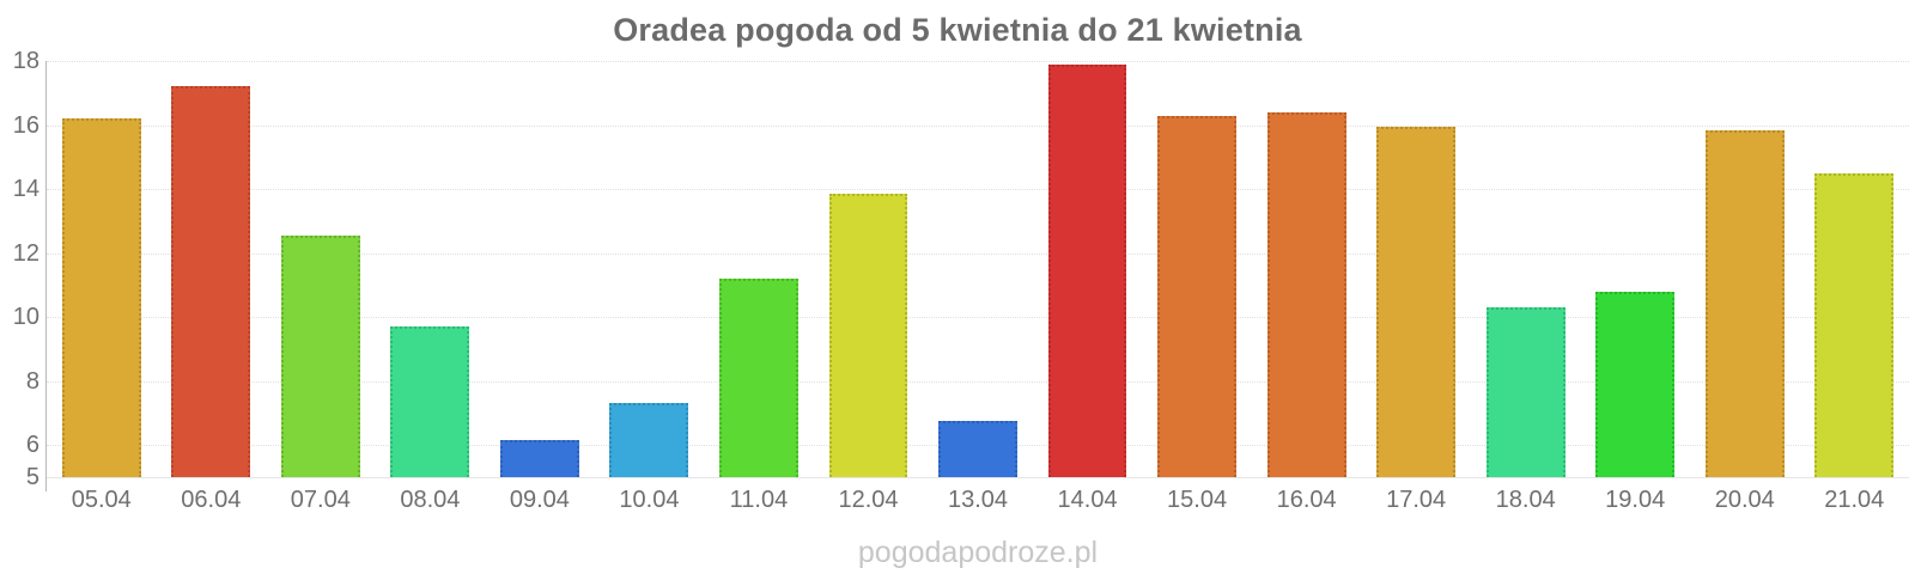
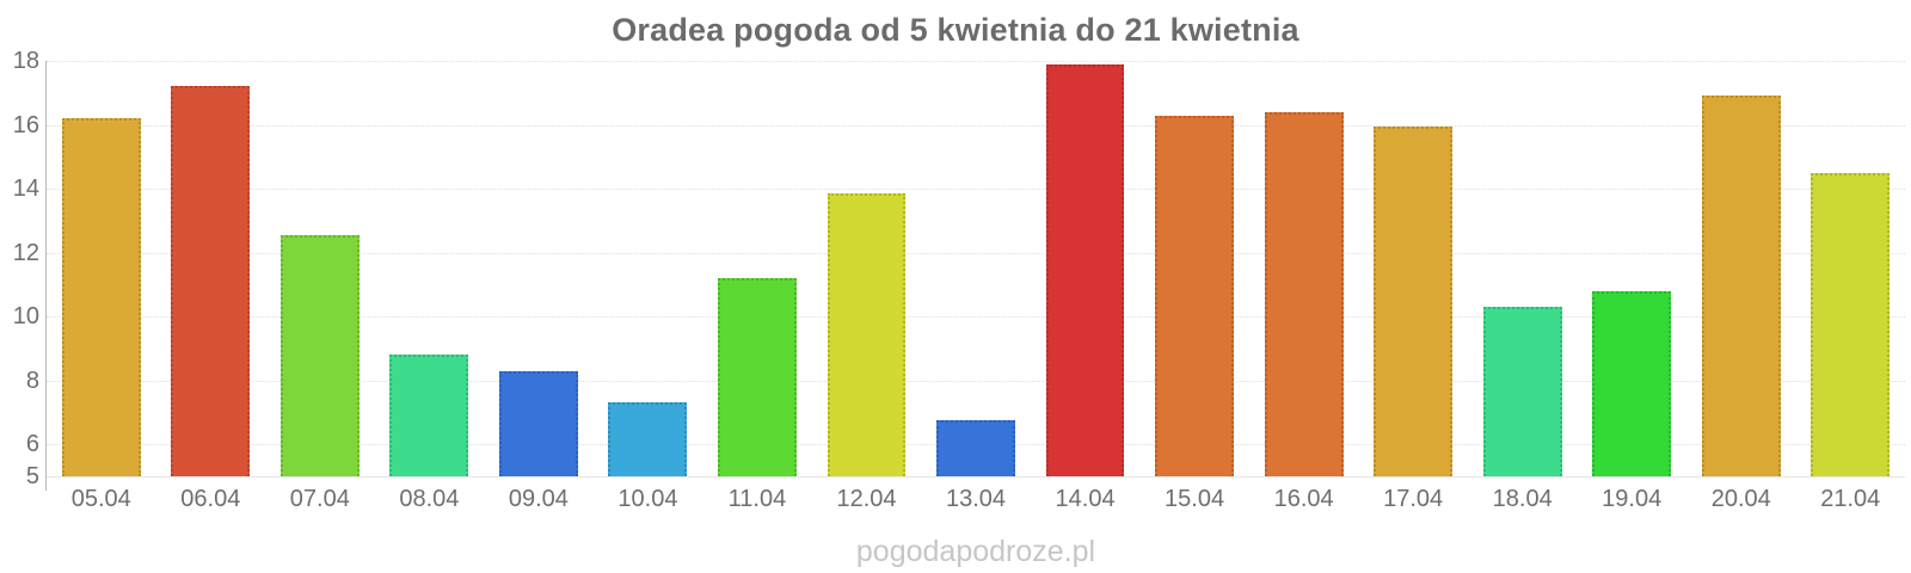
08.04: 9.7 -> 8.8
09.04: 6.2 -> 8.3
20.04: 15.8 -> 16.9
